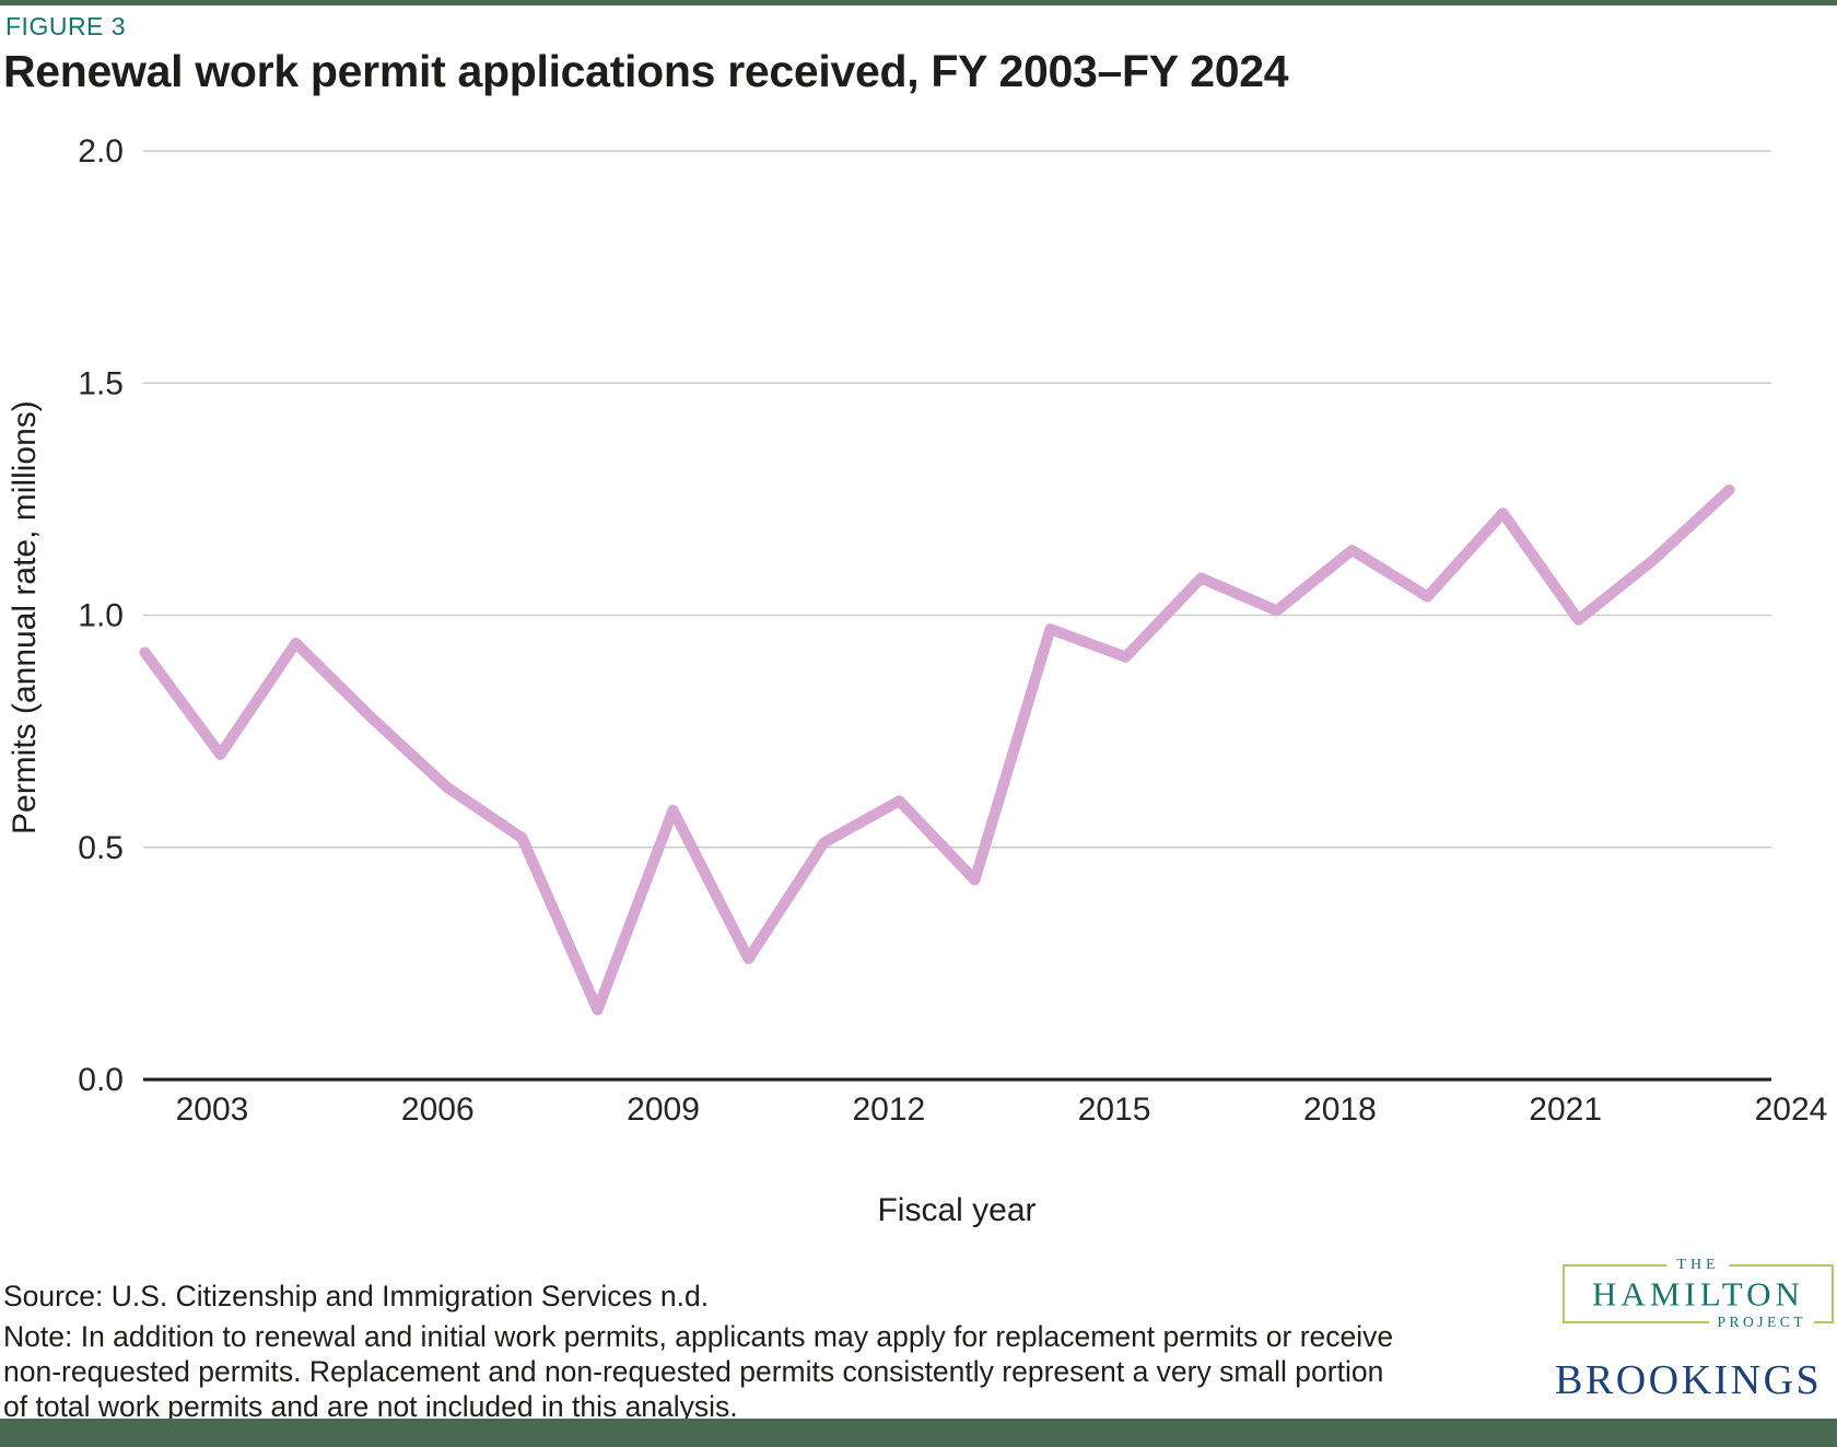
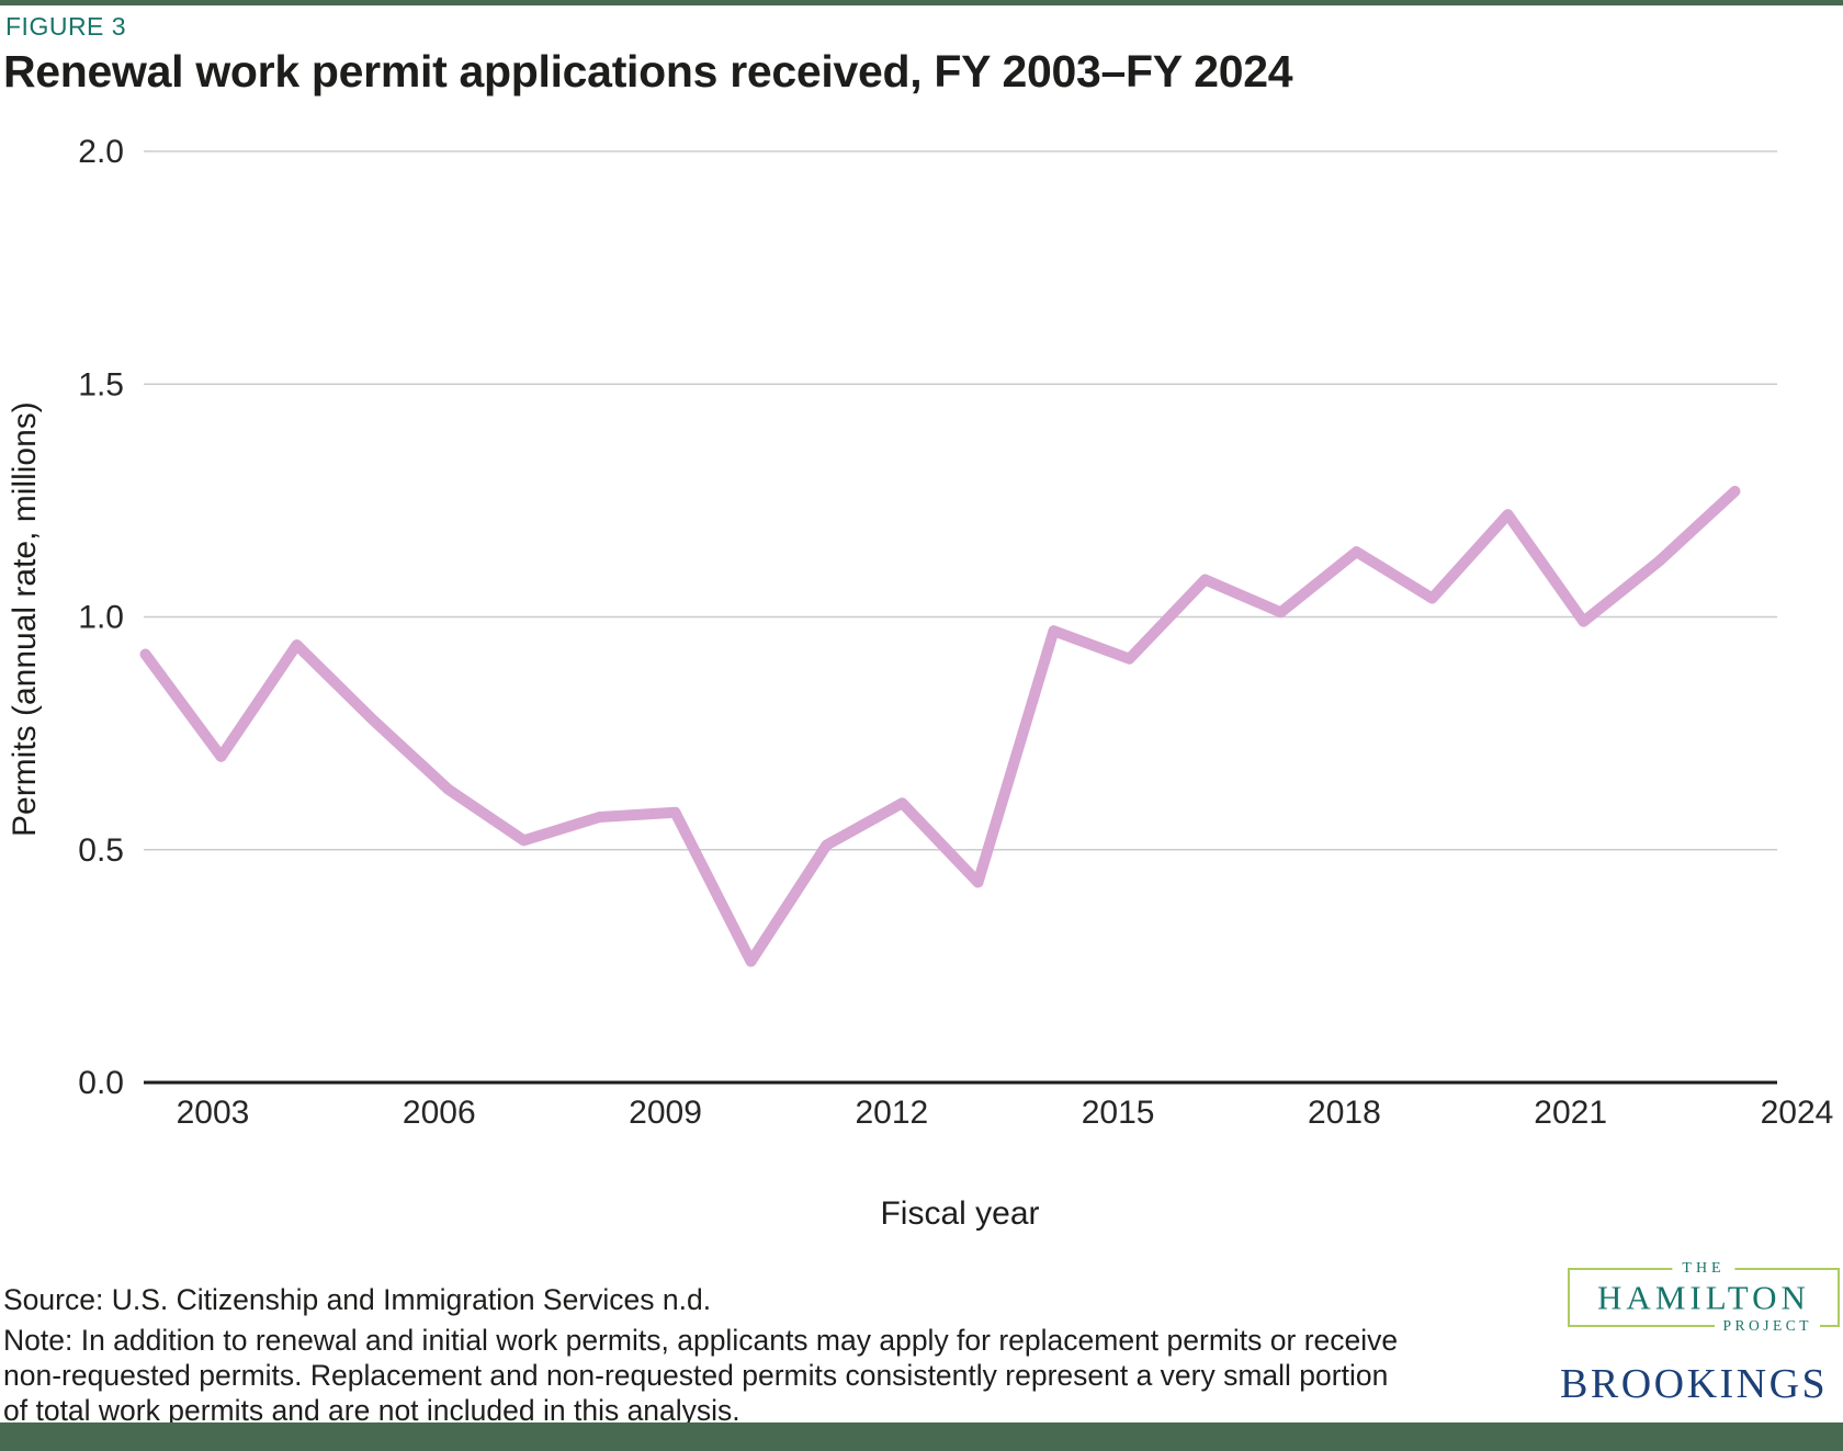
2009: 0.15 -> 0.57
